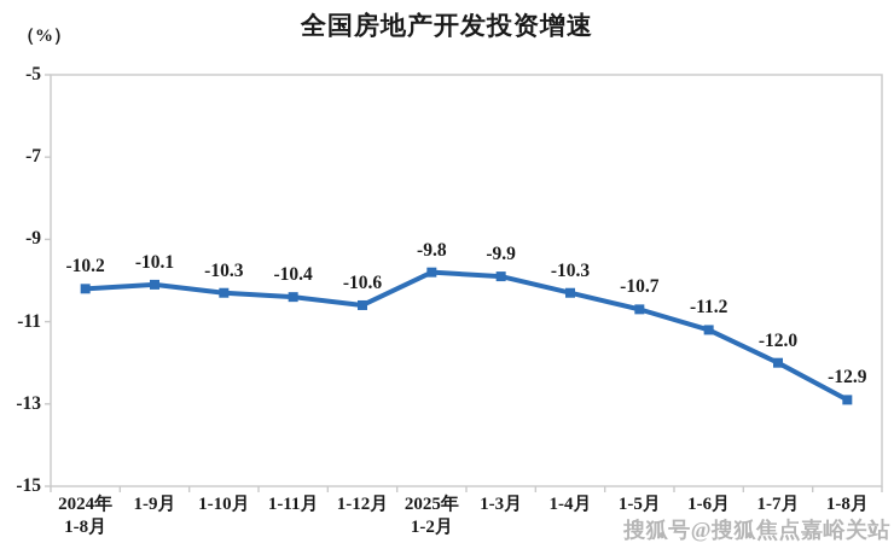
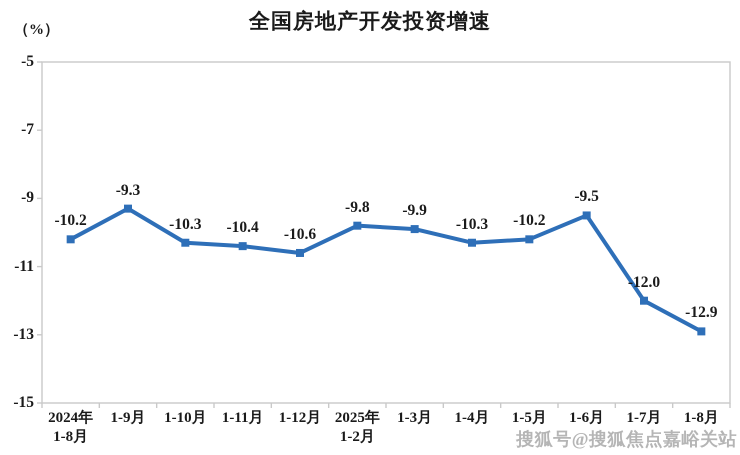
1-9月: -10.1 -> -9.3
1-5月: -10.7 -> -10.2
1-6月: -11.2 -> -9.5
